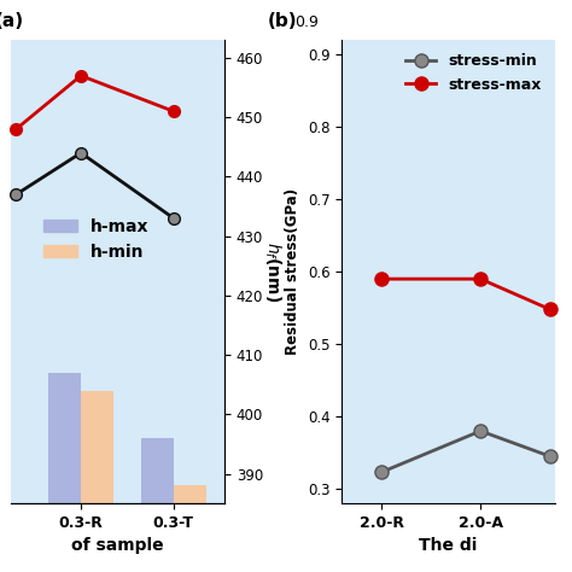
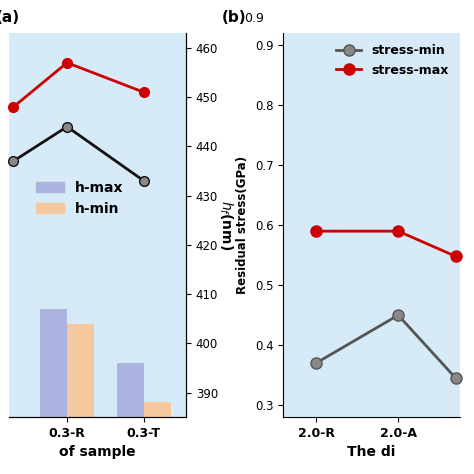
stress-min/2.0-R: 0.323 -> 0.370
stress-min/2.0-A: 0.380 -> 0.450
